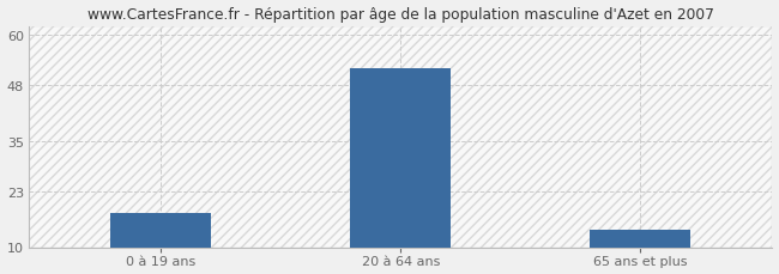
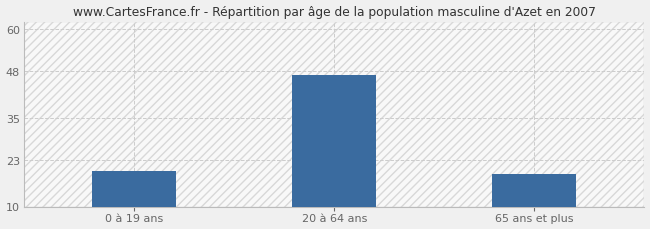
0 à 19 ans: 18 -> 20
20 à 64 ans: 52 -> 47
65 ans et plus: 14 -> 19
